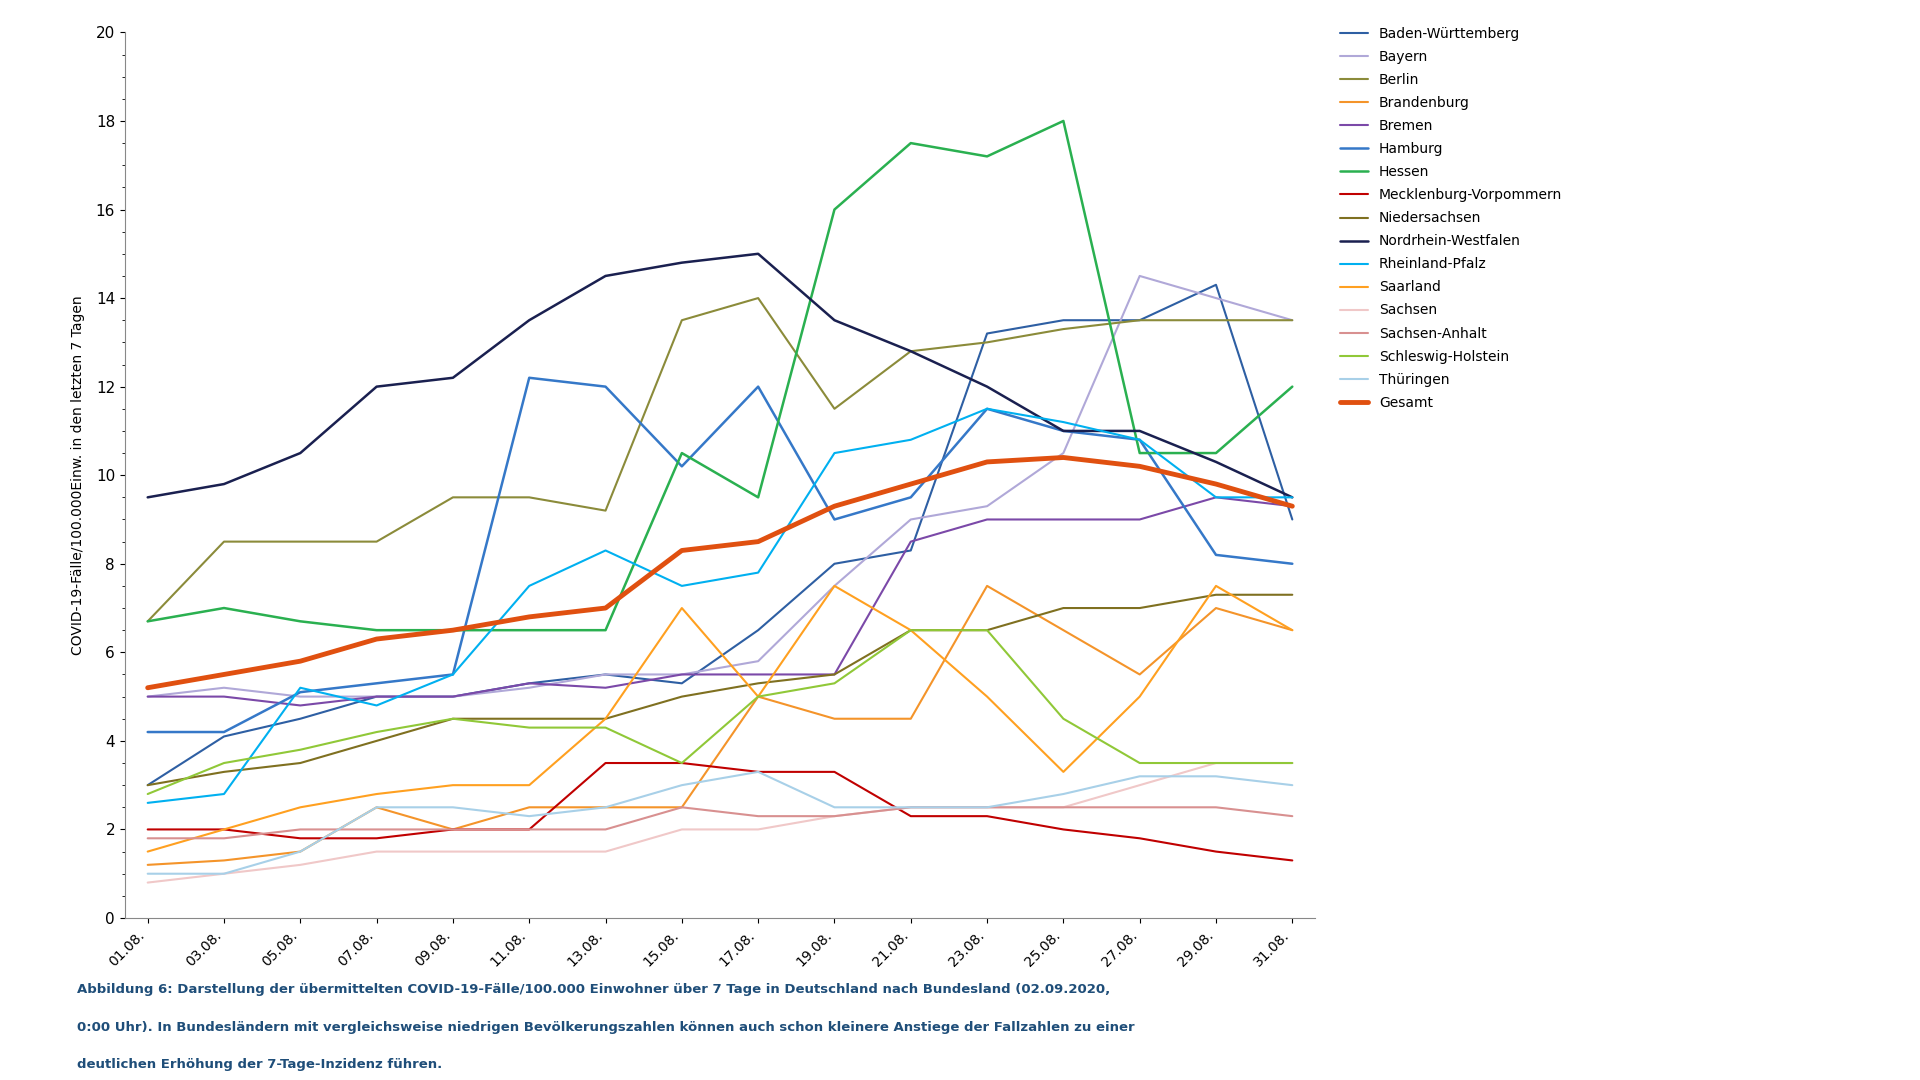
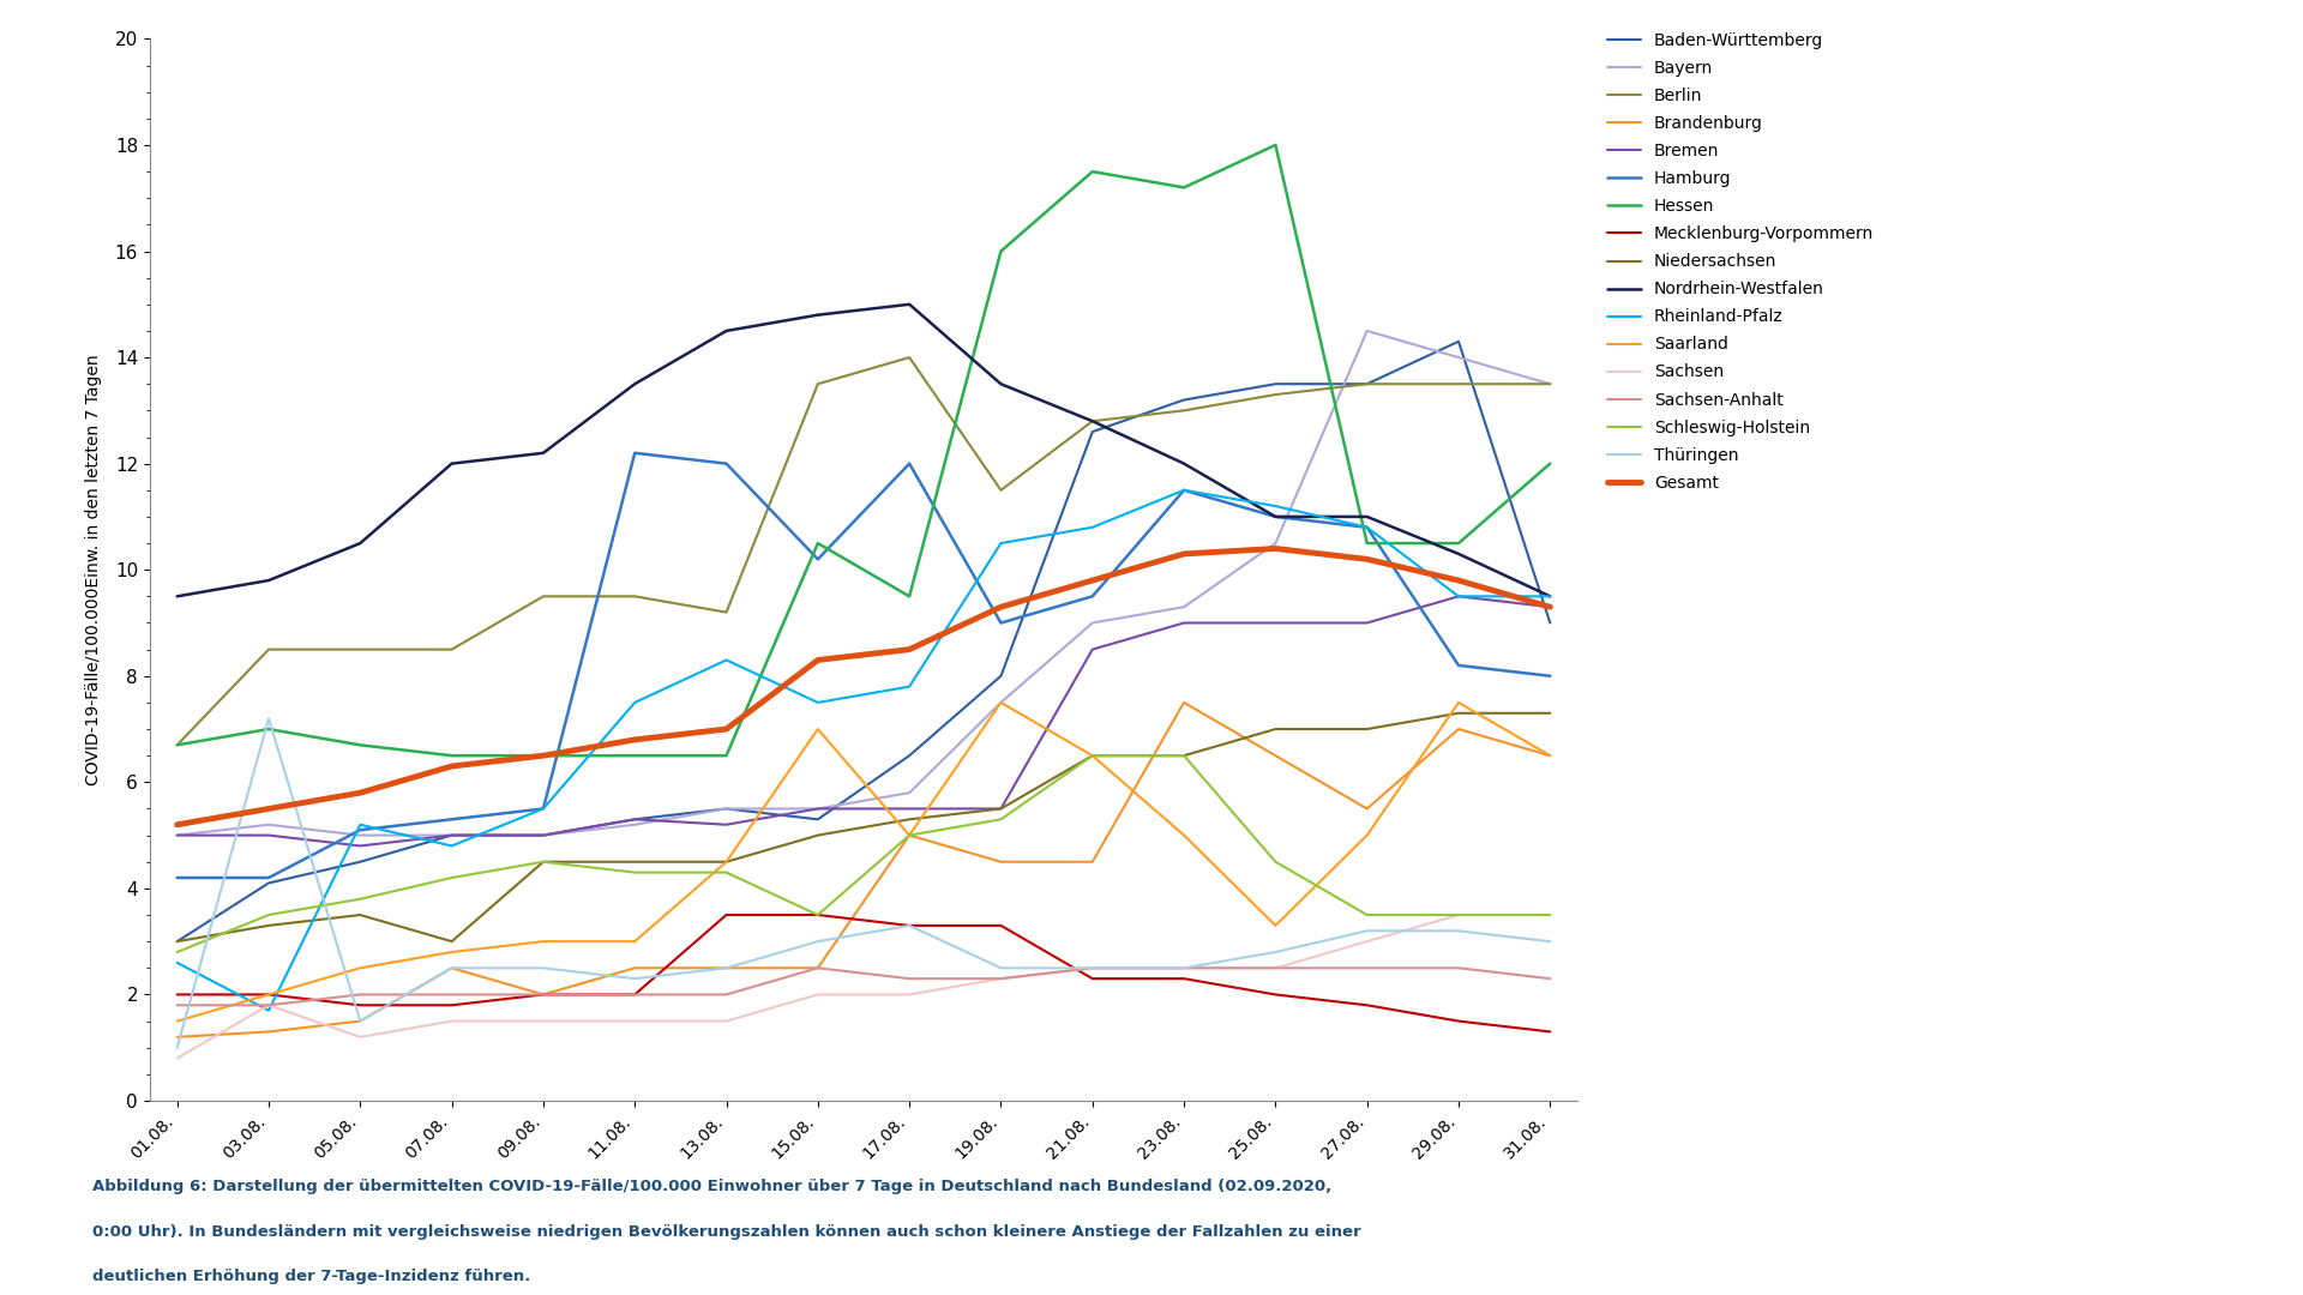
Rheinland-Pfalz/03.08.: 2.8 -> 1.7
Sachsen/03.08.: 1.0 -> 1.8
Thüringen/03.08.: 1.0 -> 7.2
Niedersachsen/07.08.: 4.0 -> 3.0
Baden-Württemberg/21.08.: 8.3 -> 12.6
